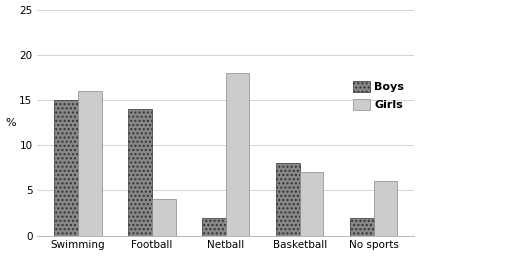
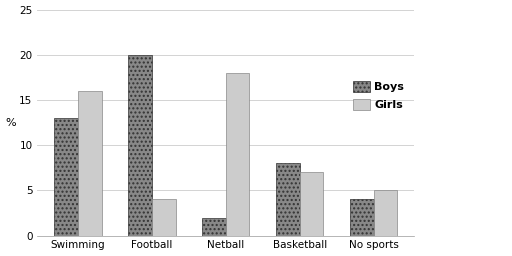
Boys/Swimming: 15 -> 13
Boys/Football: 14 -> 20
Boys/No sports: 2 -> 4
Girls/No sports: 6 -> 5
